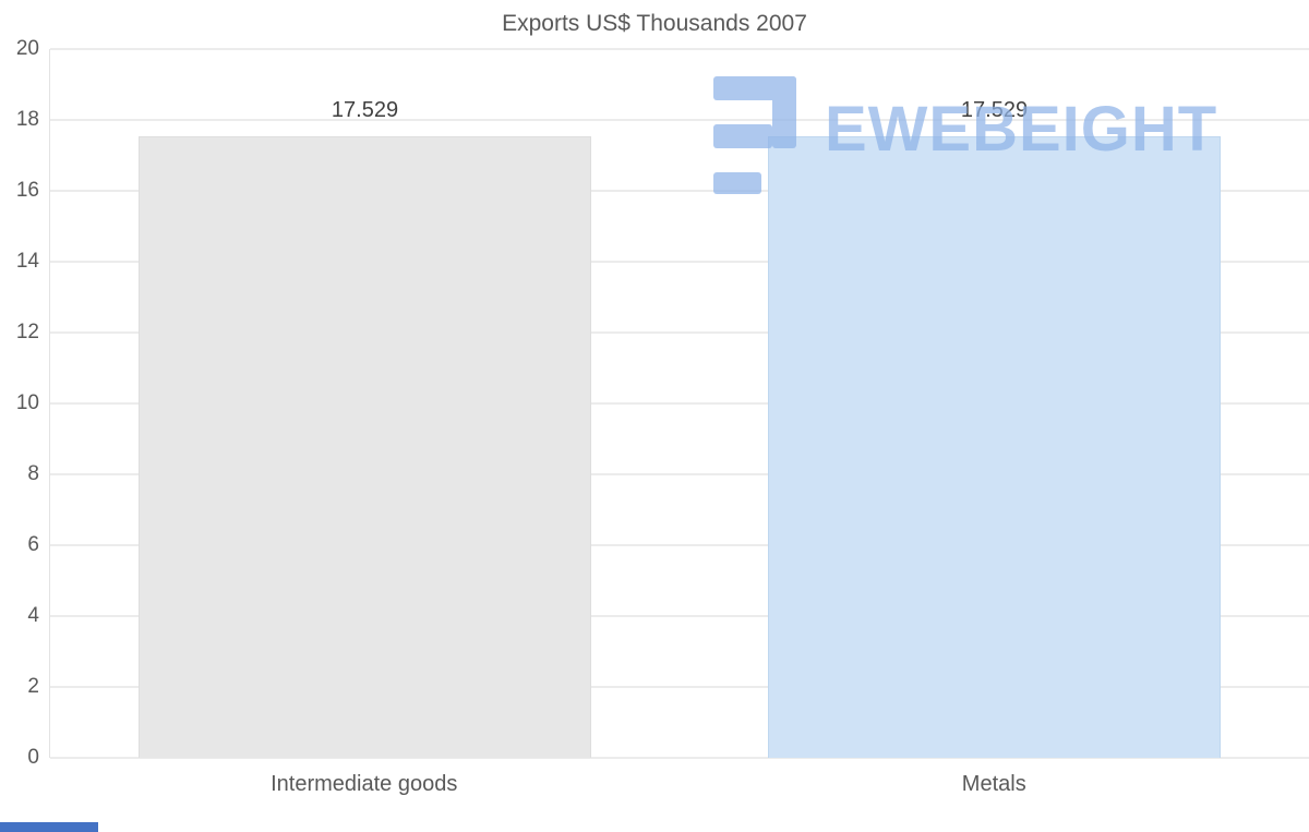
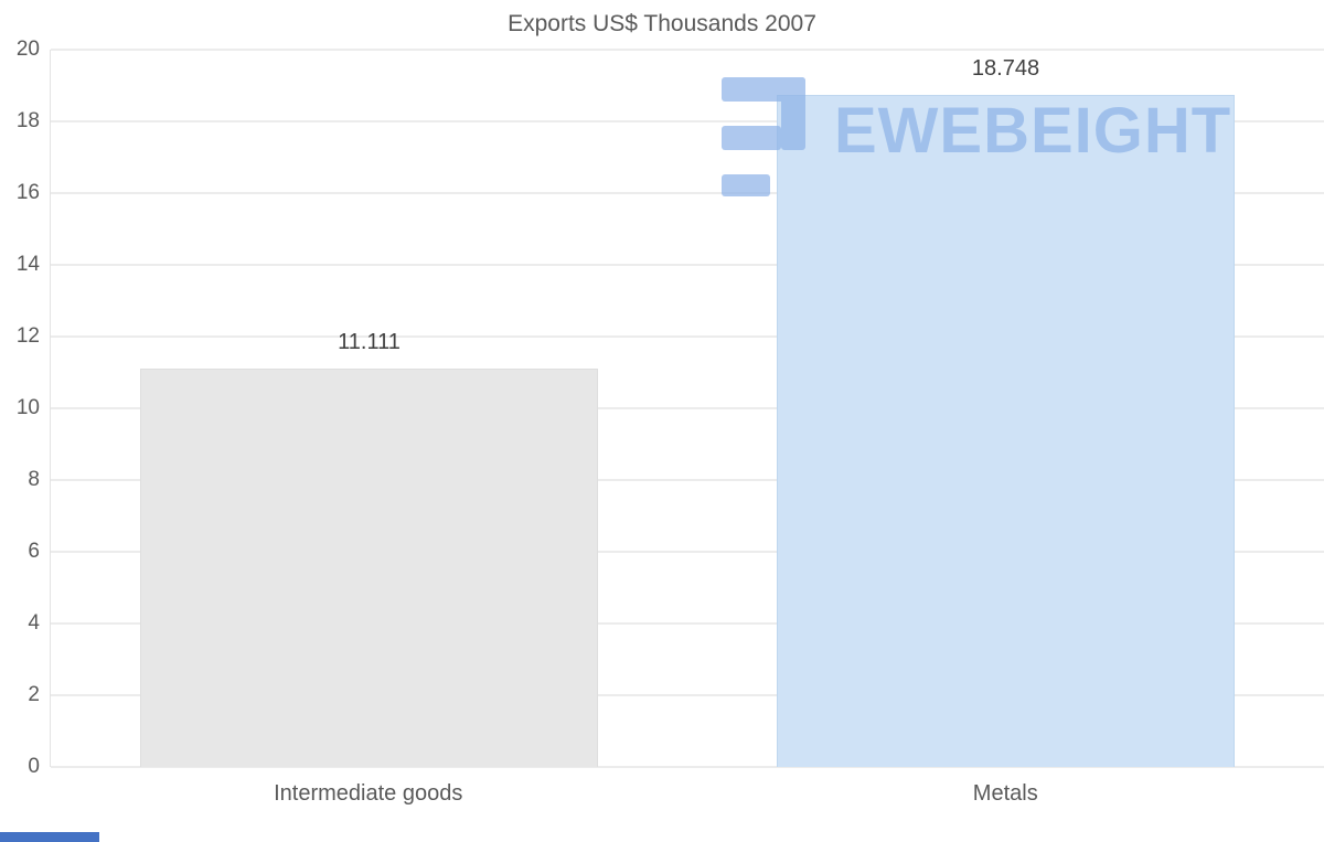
Intermediate goods: 17.529 -> 11.111
Metals: 17.529 -> 18.748
